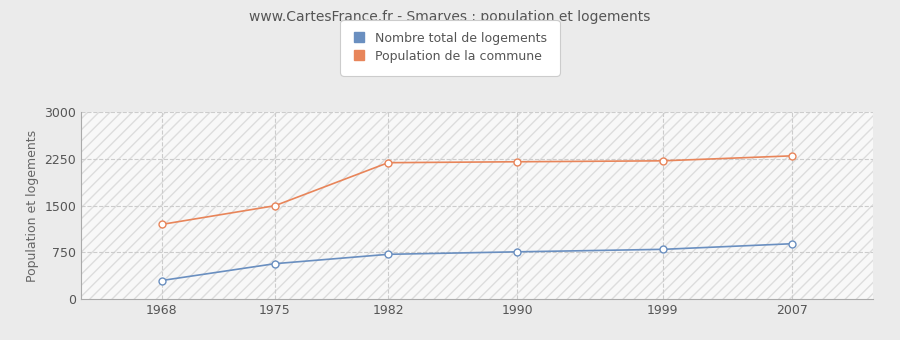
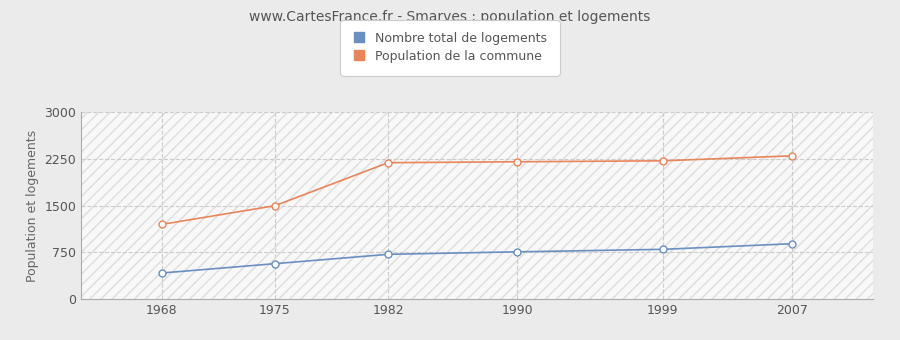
Nombre total de logements/1968: 300 -> 420
